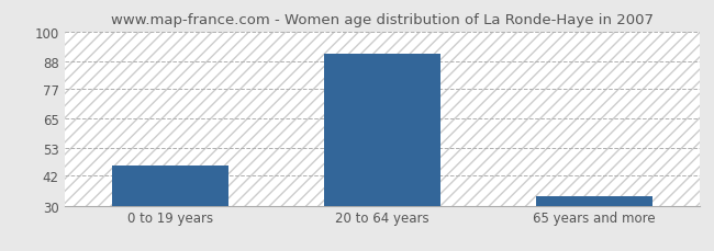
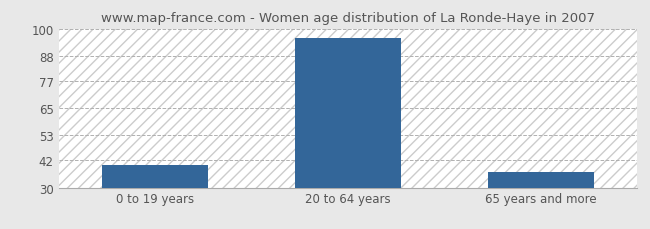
0 to 19 years: 46 -> 40
20 to 64 years: 91 -> 96
65 years and more: 34 -> 37
